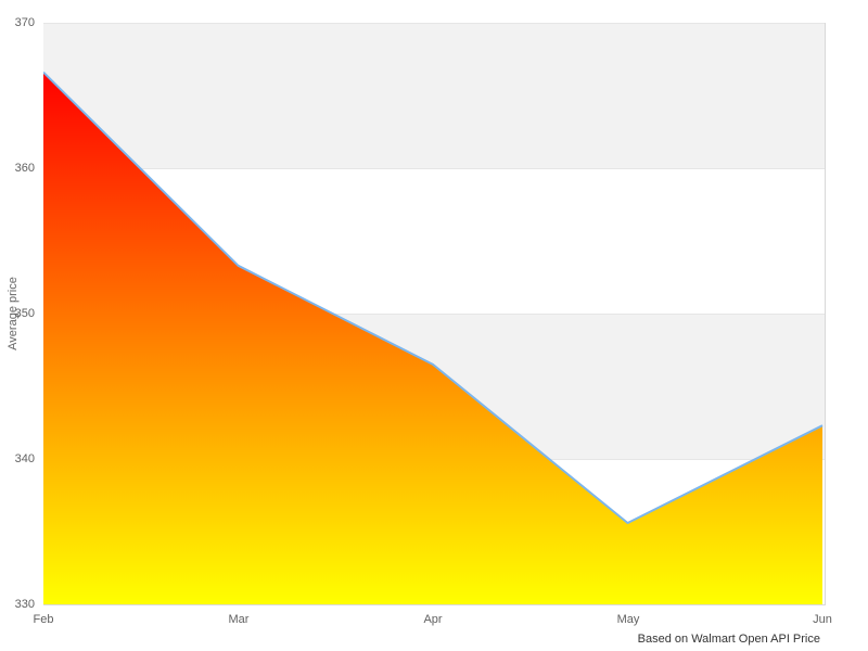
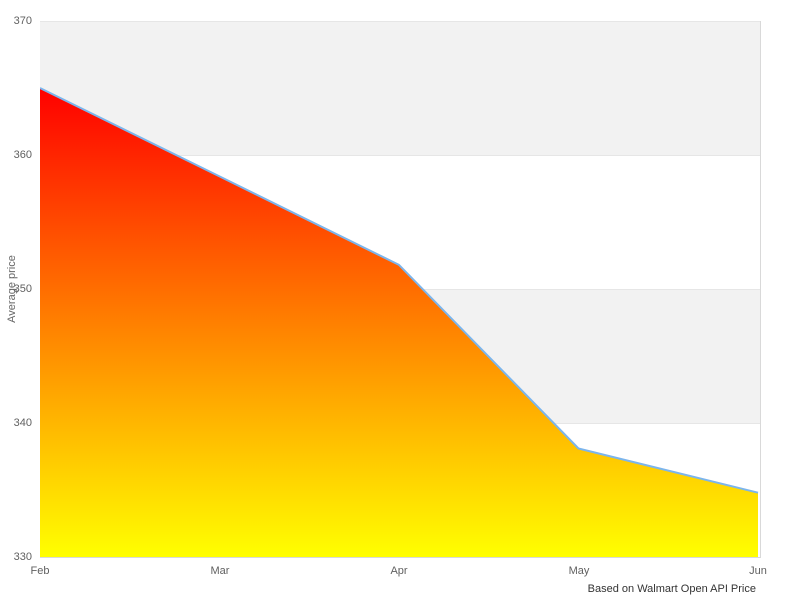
Feb: 366.6 -> 365.0
Mar: 353.3 -> 358.4
Apr: 346.5 -> 351.8
May: 335.6 -> 338.1
Jun: 342.3 -> 334.8
